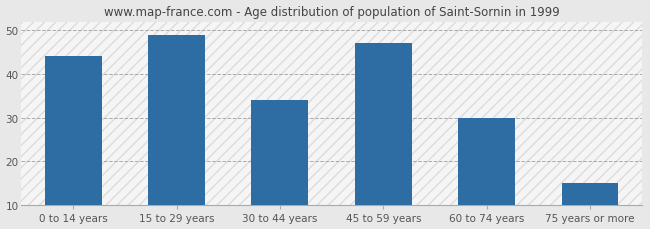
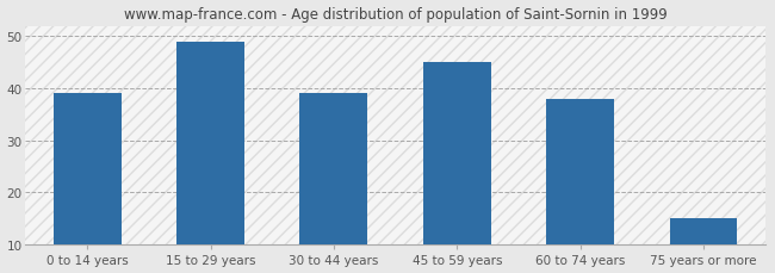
0 to 14 years: 44 -> 39
30 to 44 years: 34 -> 39
45 to 59 years: 47 -> 45
60 to 74 years: 30 -> 38
